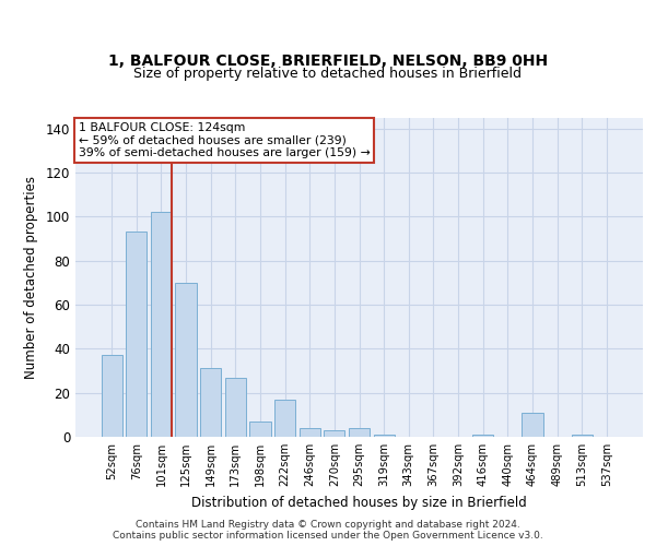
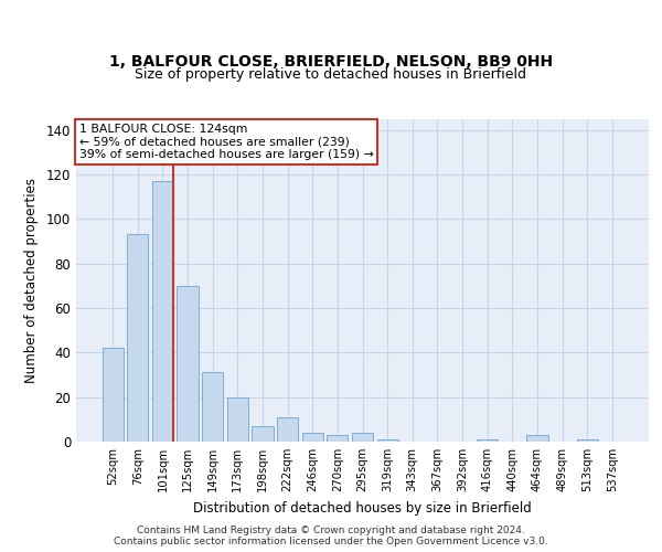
52sqm: 37 -> 42
101sqm: 102 -> 117
173sqm: 27 -> 20
222sqm: 17 -> 11
464sqm: 11 -> 3
